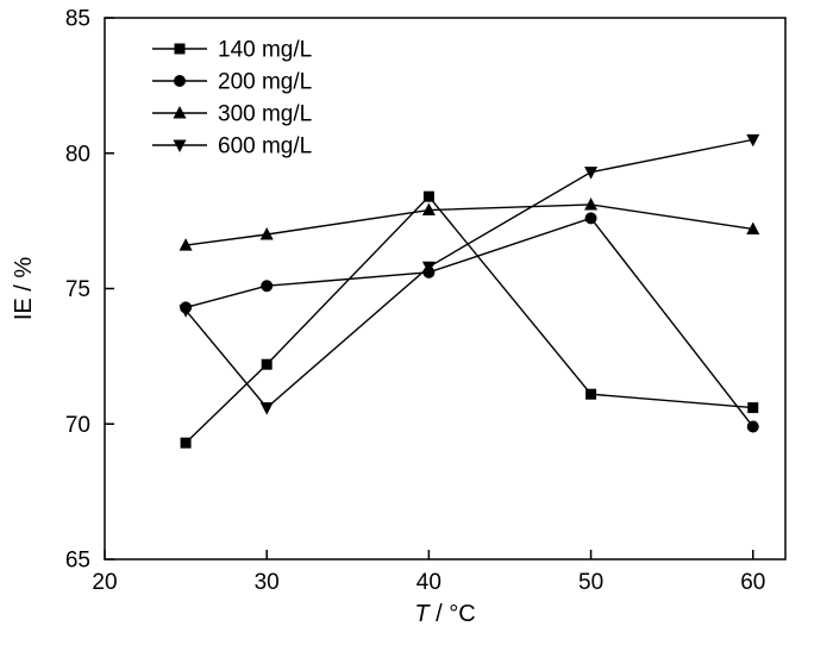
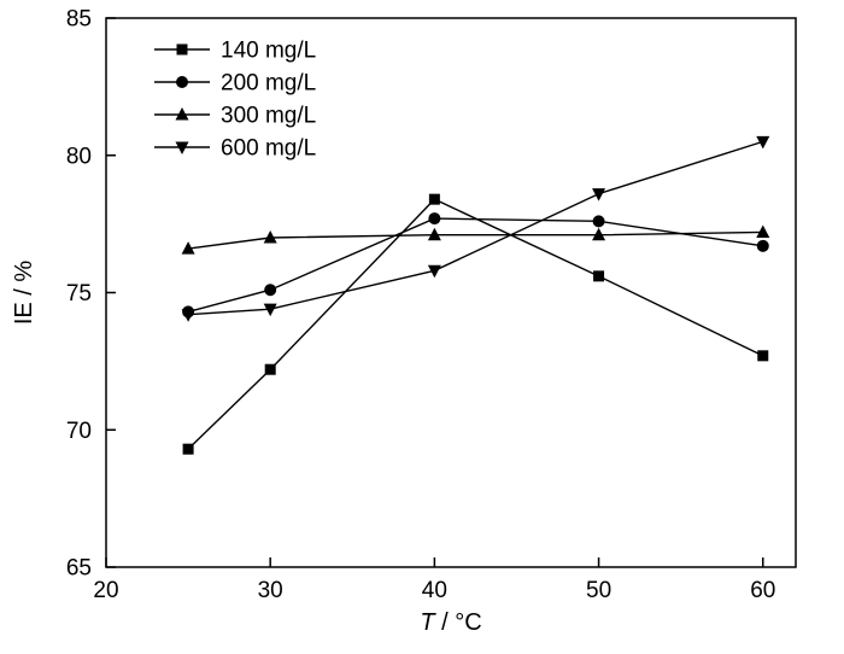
600 mg/L/30: 70.6 -> 74.4
200 mg/L/40: 75.6 -> 77.7
300 mg/L/40: 77.9 -> 77.1
140 mg/L/50: 71.1 -> 75.6
300 mg/L/50: 78.1 -> 77.1
600 mg/L/50: 79.3 -> 78.6
140 mg/L/60: 70.6 -> 72.7
200 mg/L/60: 69.9 -> 76.7
